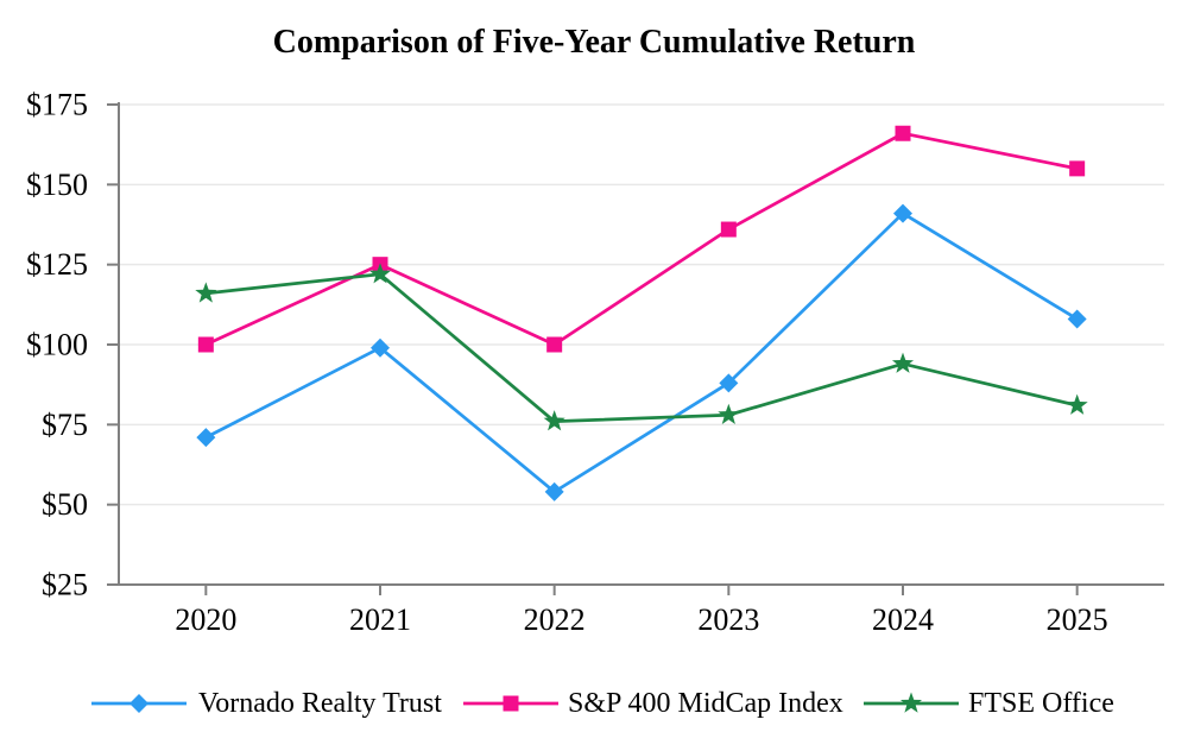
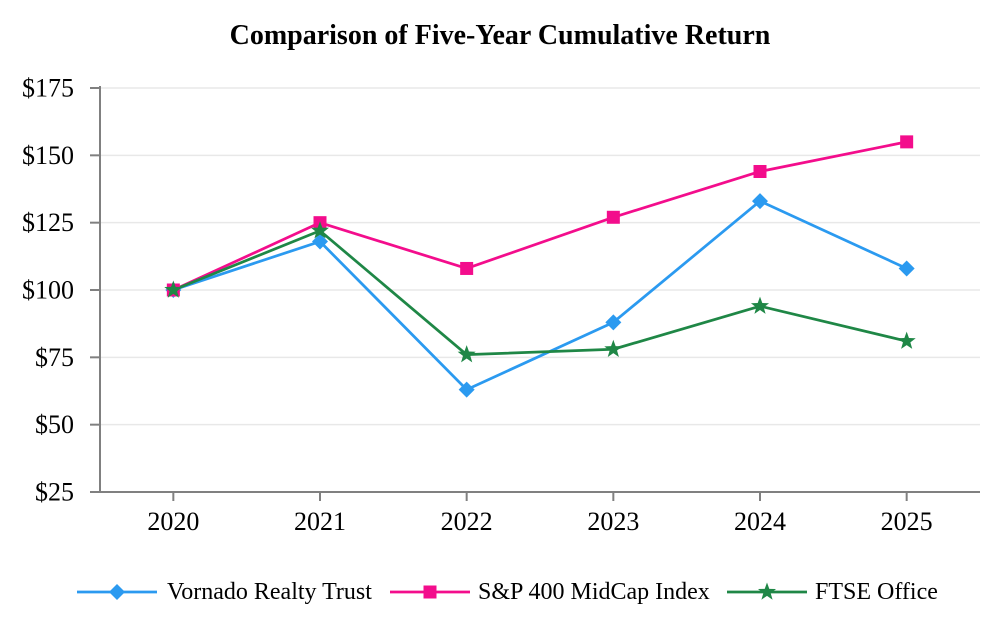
Vornado Realty Trust/2020: $71 -> $100
FTSE Office/2020: $116 -> $100
Vornado Realty Trust/2021: $99 -> $118
Vornado Realty Trust/2022: $54 -> $63
S&P 400 MidCap Index/2022: $100 -> $108
S&P 400 MidCap Index/2023: $136 -> $127
Vornado Realty Trust/2024: $141 -> $133
S&P 400 MidCap Index/2024: $166 -> $144
